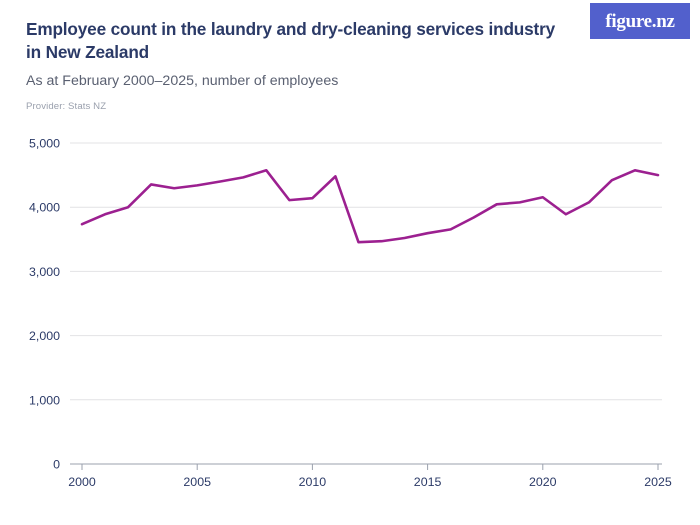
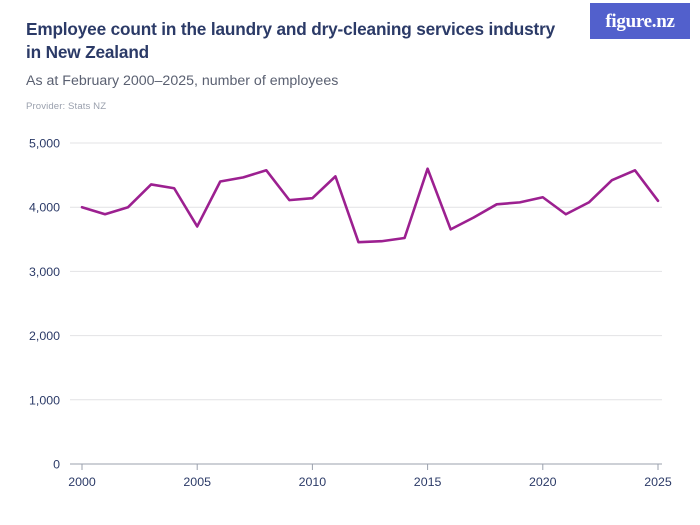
2000: 3700 -> 4000
2005: 4300 -> 3700
2015: 3600 -> 4600
2025: 4500 -> 4100
